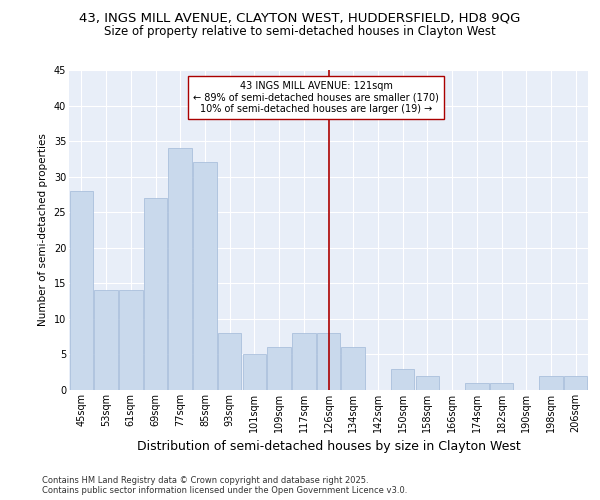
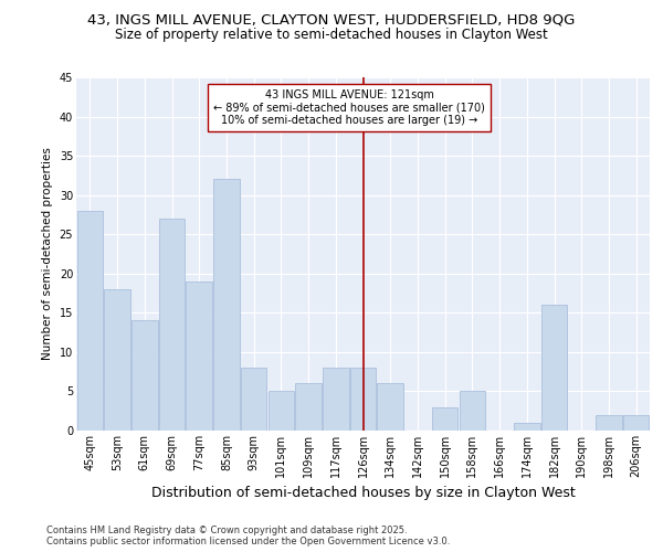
53sqm: 14 -> 18
77sqm: 34 -> 19
158sqm: 2 -> 5
182sqm: 1 -> 16
